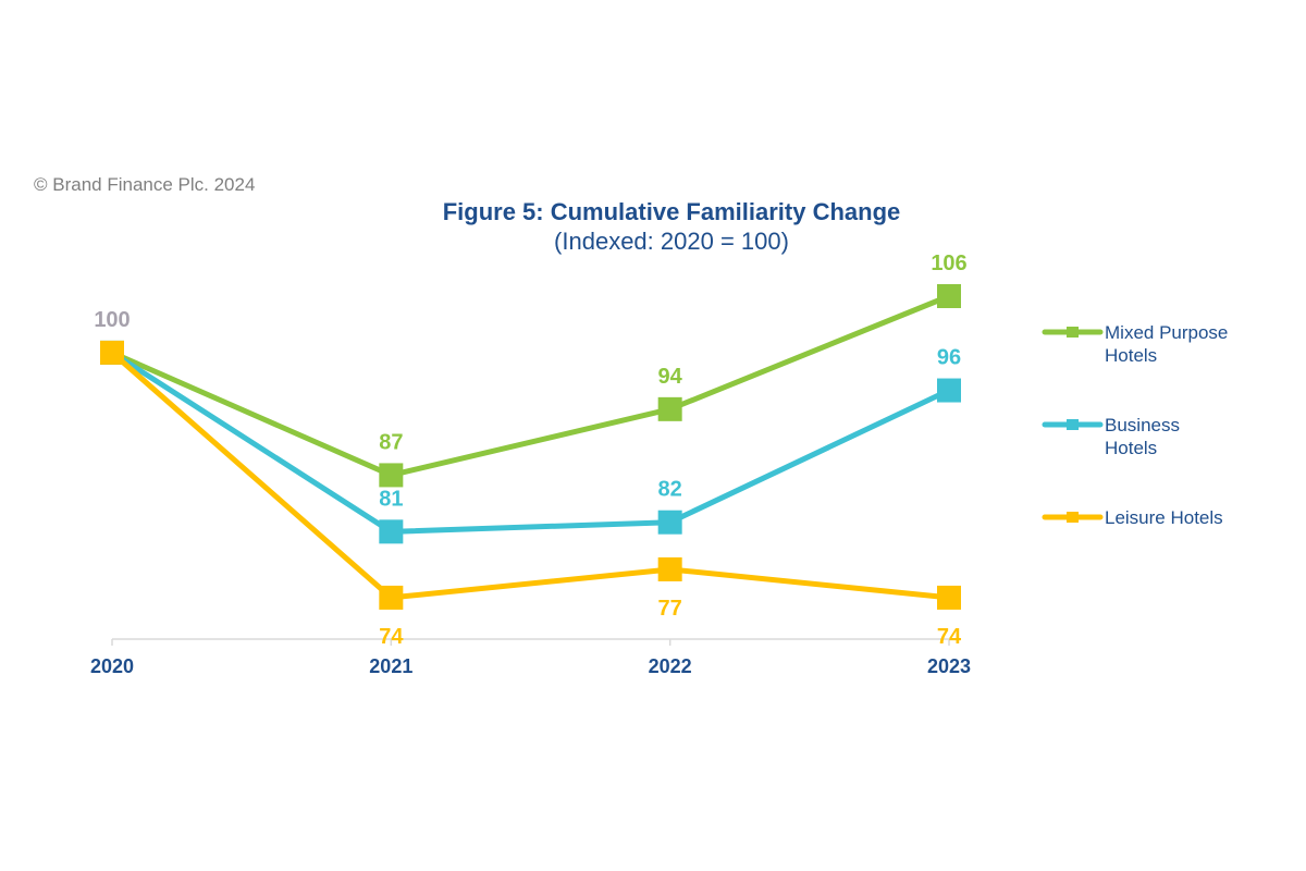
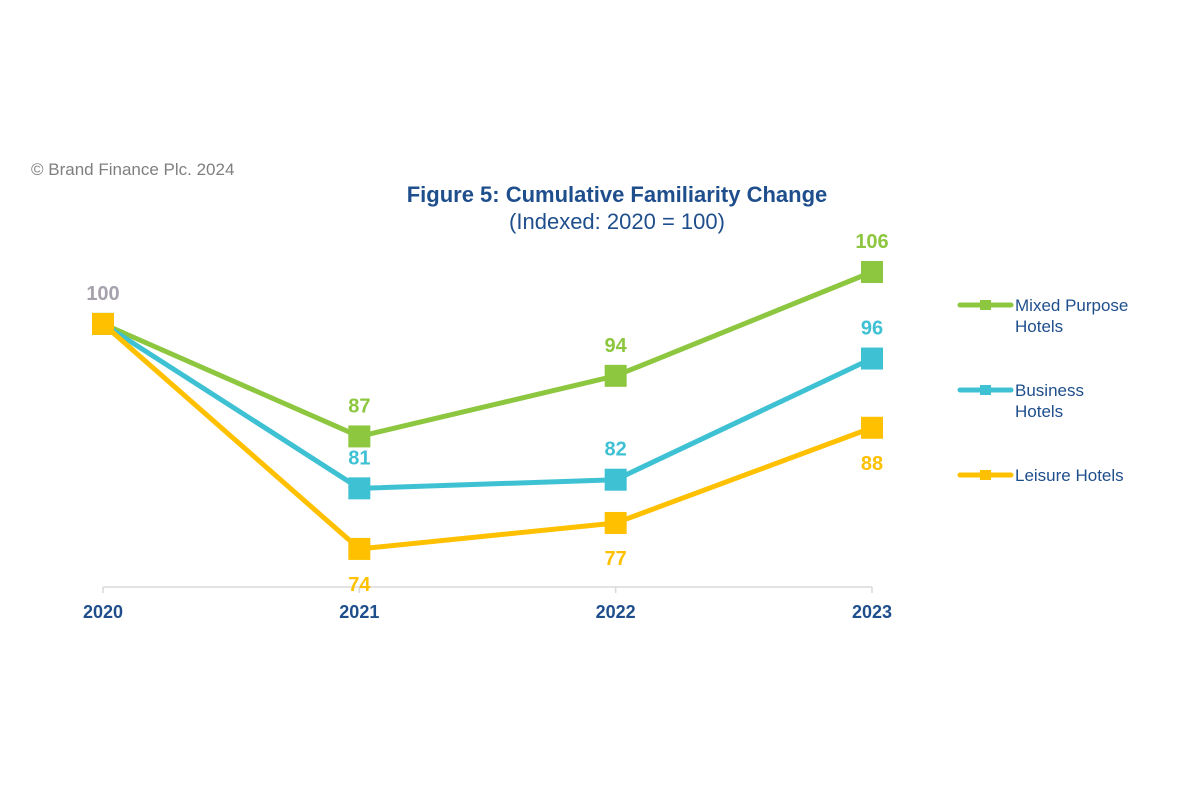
Leisure Hotels/2023: 74 -> 88
